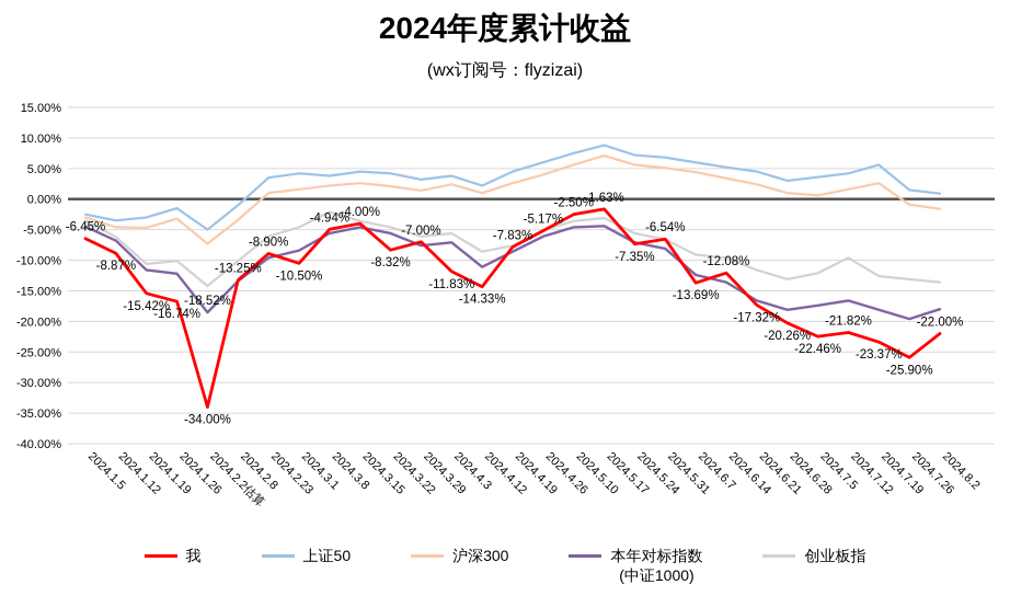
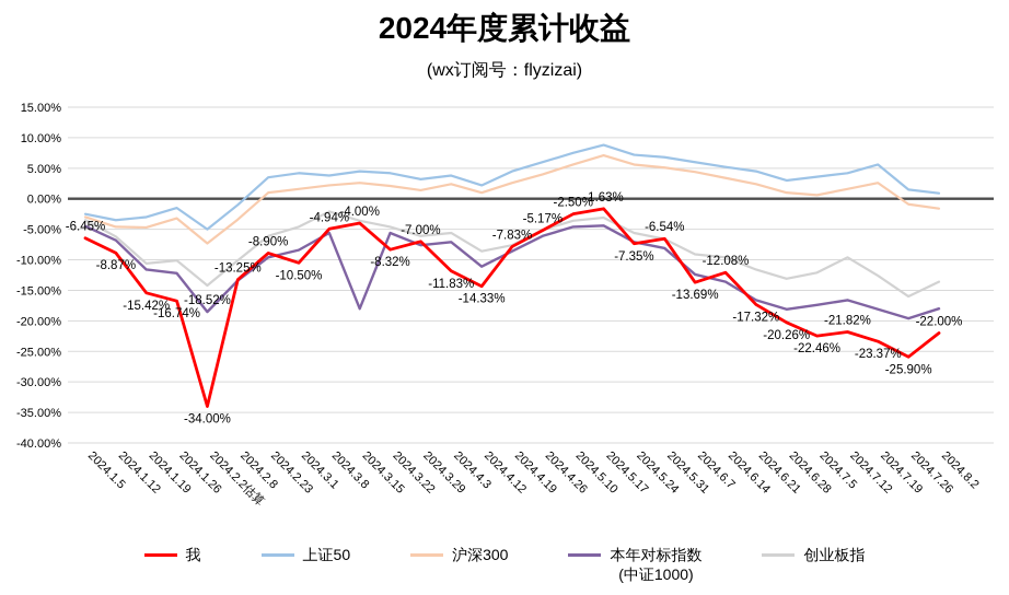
本年对标指数(中证1000)/2024.3.15: -5% -> -18%
创业板指/2024.7.26: -13% -> -16%
